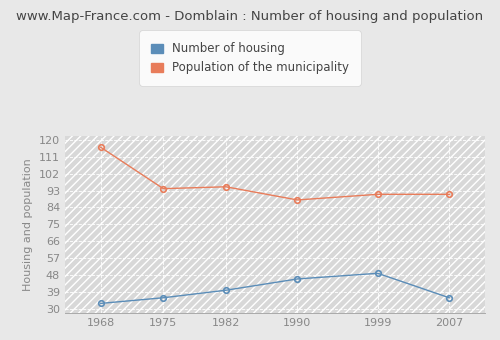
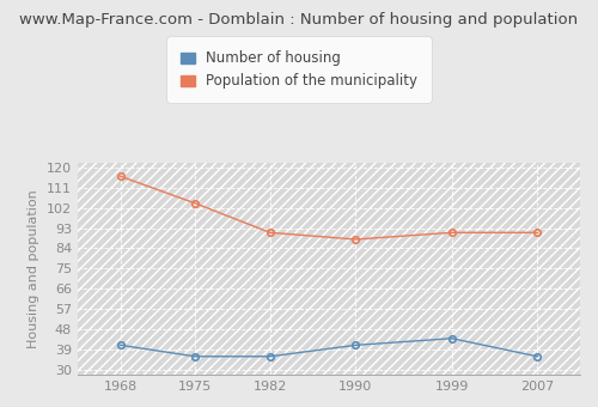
Number of housing/1968: 33 -> 41
Population of the municipality/1975: 94 -> 104
Number of housing/1982: 40 -> 36
Population of the municipality/1982: 95 -> 91
Number of housing/1990: 46 -> 41
Number of housing/1999: 49 -> 44
